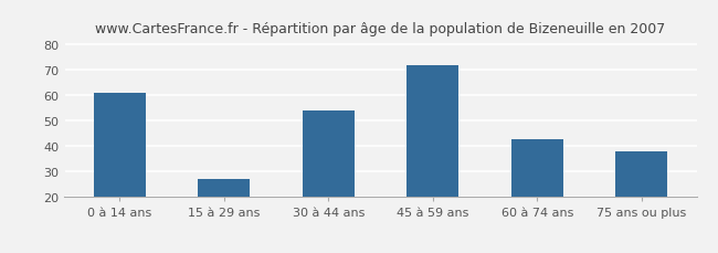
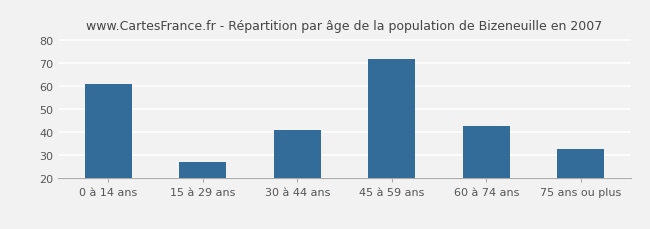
30 à 44 ans: 54 -> 41
75 ans ou plus: 38 -> 33
